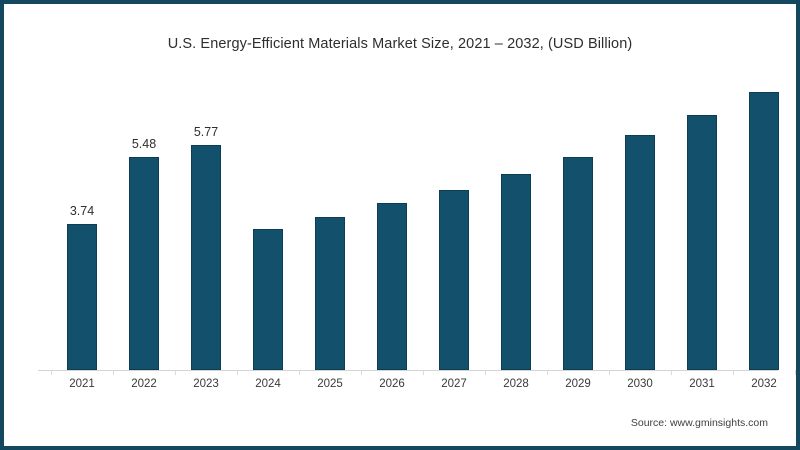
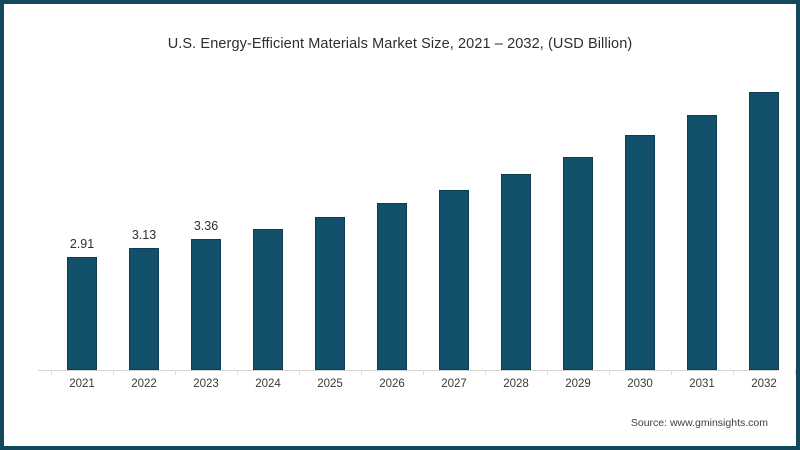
2021: 3.74 -> 2.91
2022: 5.48 -> 3.13
2023: 5.77 -> 3.36
